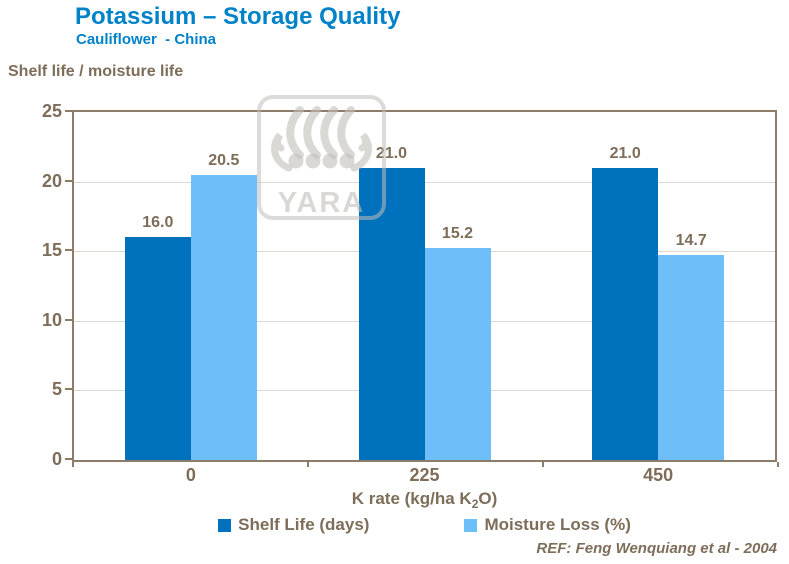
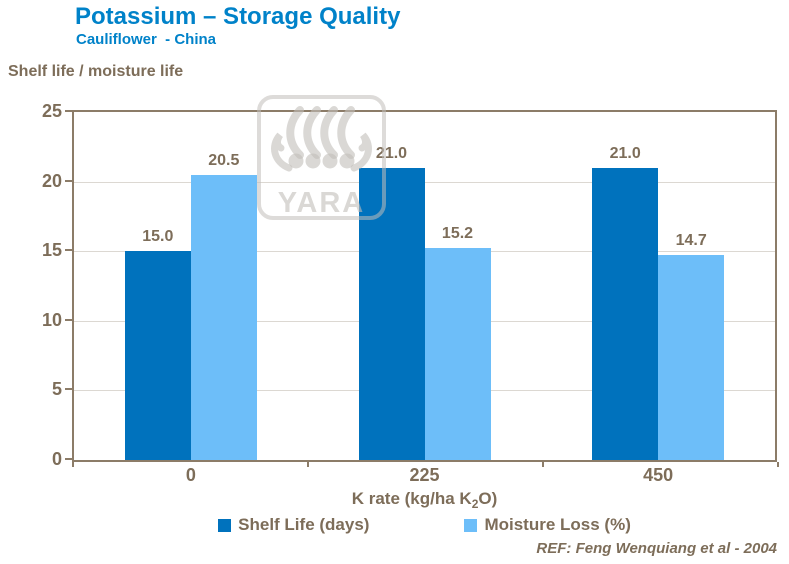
Shelf Life (days)/0: 16.0 -> 15.0
